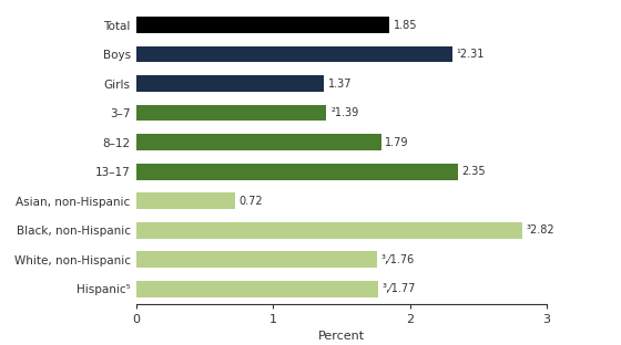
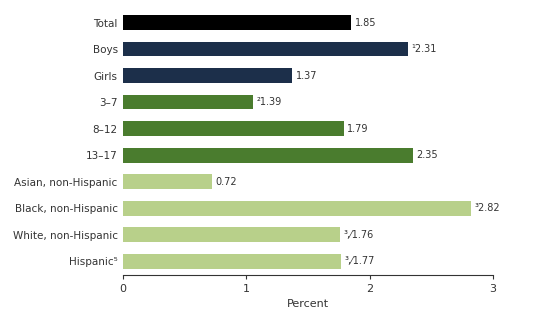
3–7: 1.39 -> 1.05
